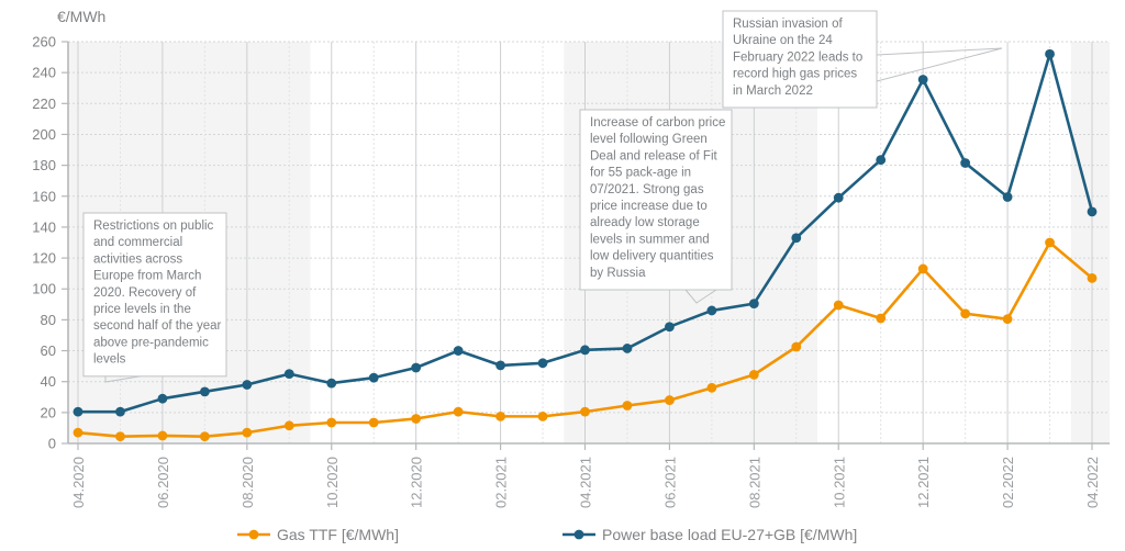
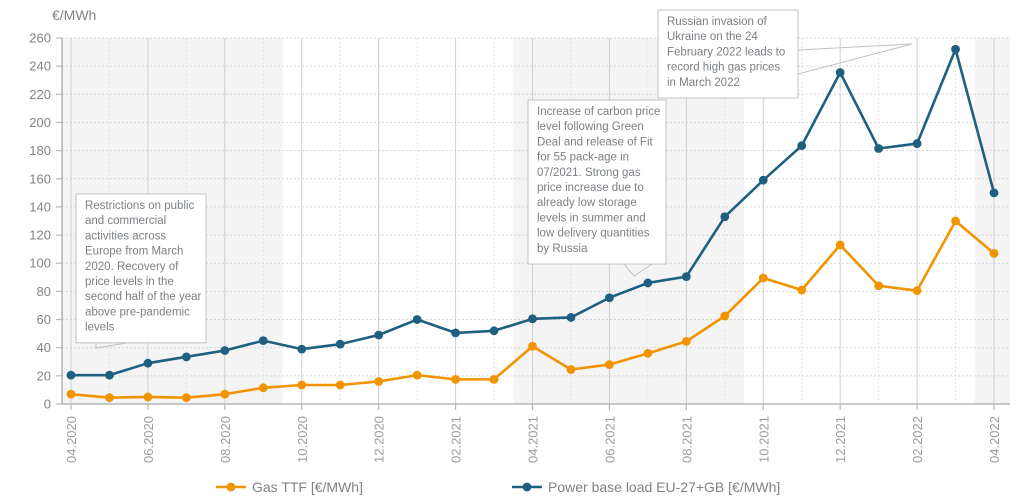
Gas TTF [€/MWh]/04.2021: 20 -> 41
Power base load EU-27+GB [€/MWh]/02.2022: 160 -> 185
